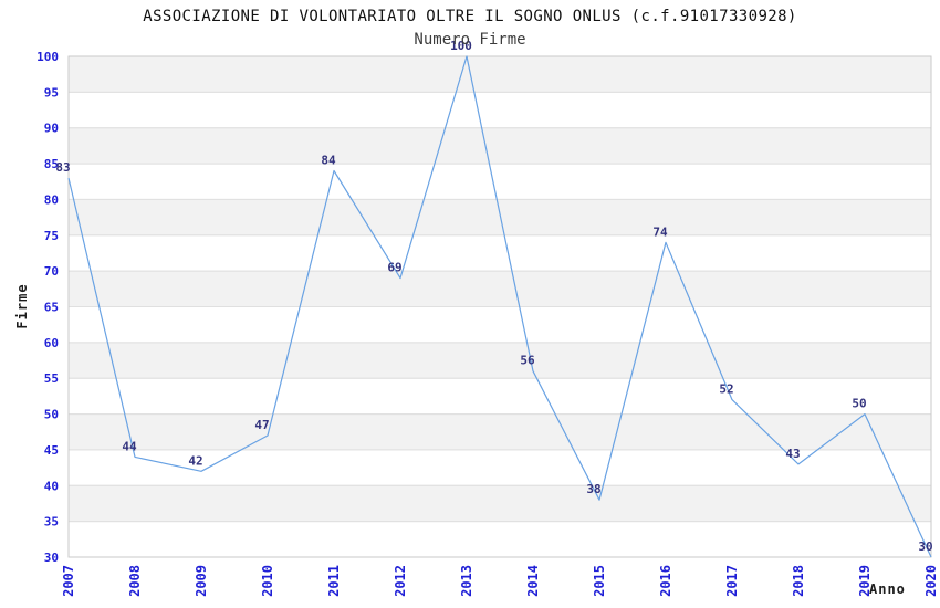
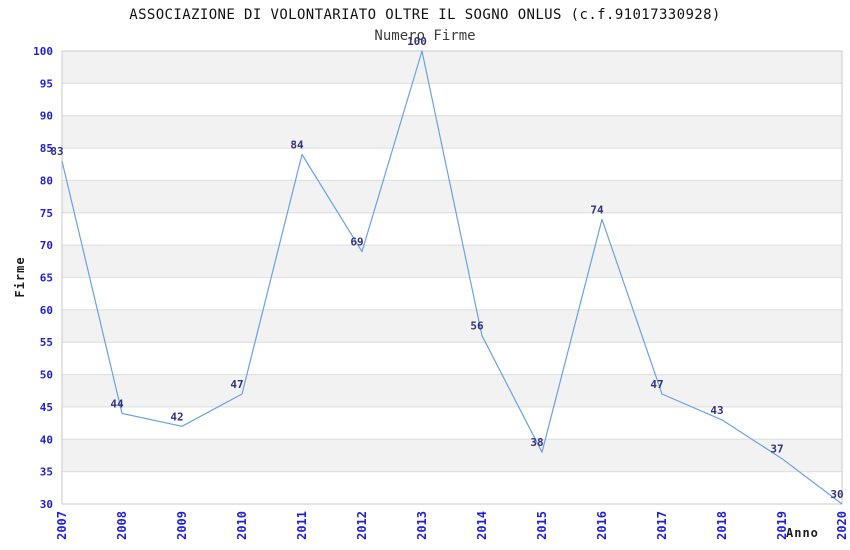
2017: 52 -> 47
2019: 50 -> 37
